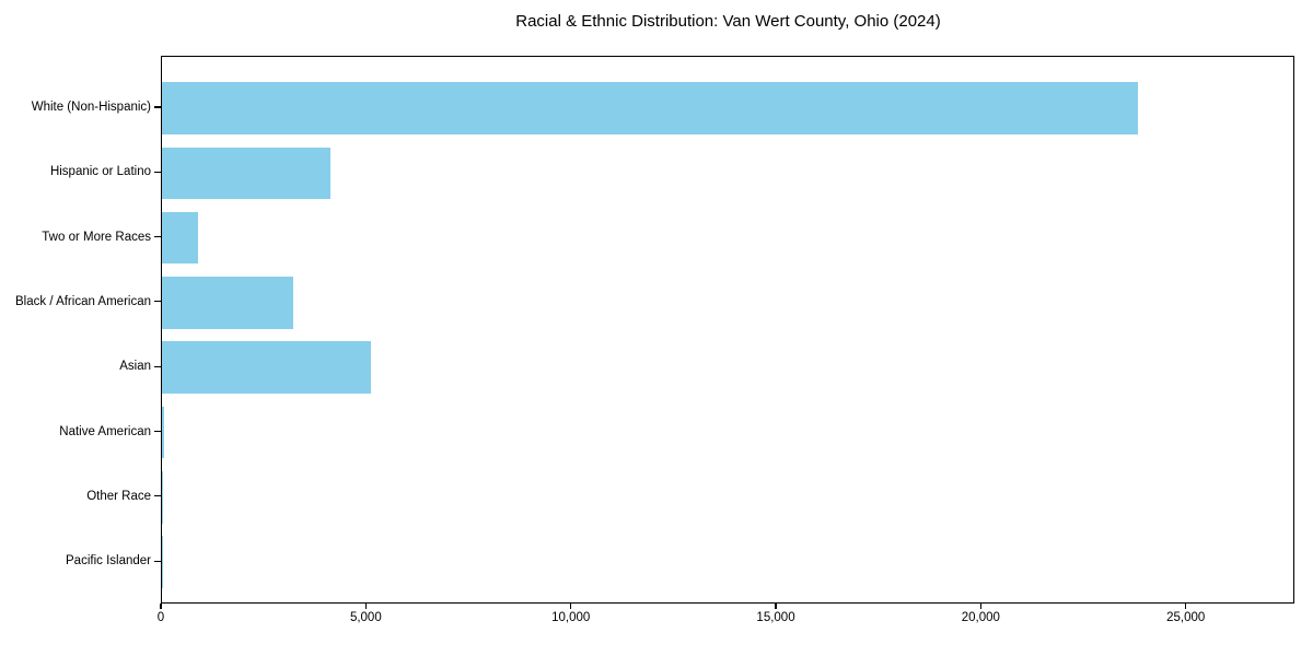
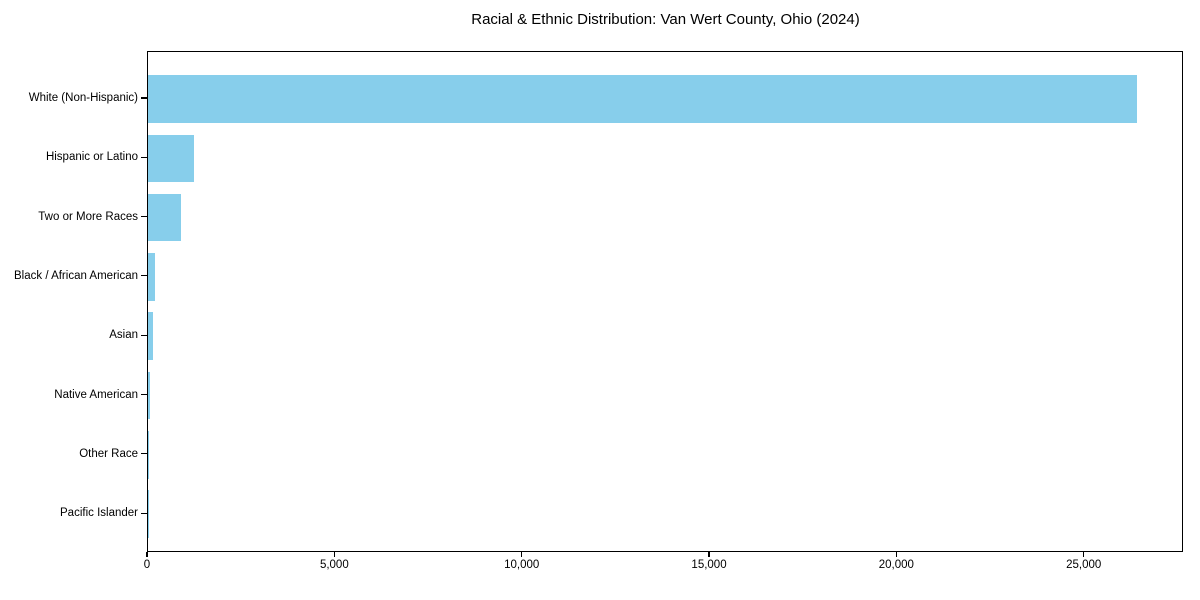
White (Non-Hispanic): 23800 -> 26400
Hispanic or Latino: 4100 -> 1200
Black / African American: 3200 -> 200
Asian: 5100 -> 100
